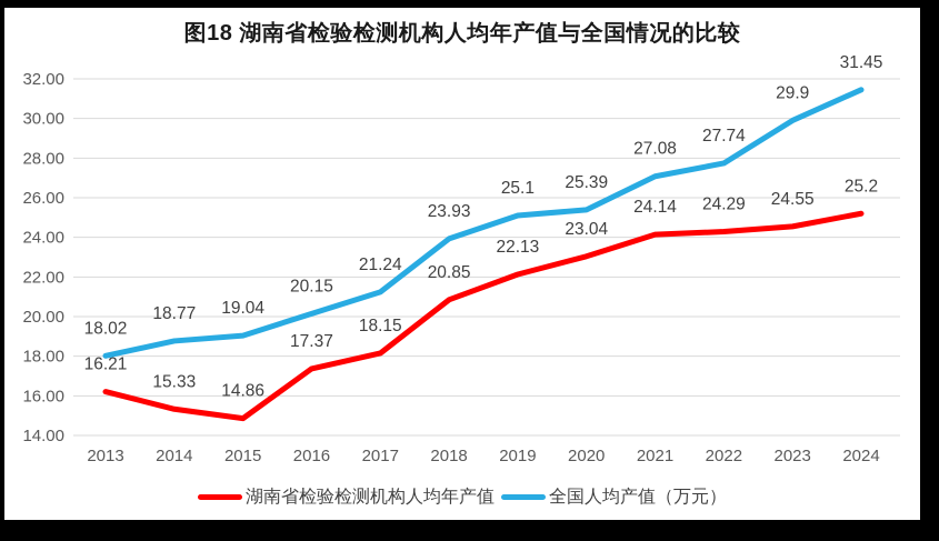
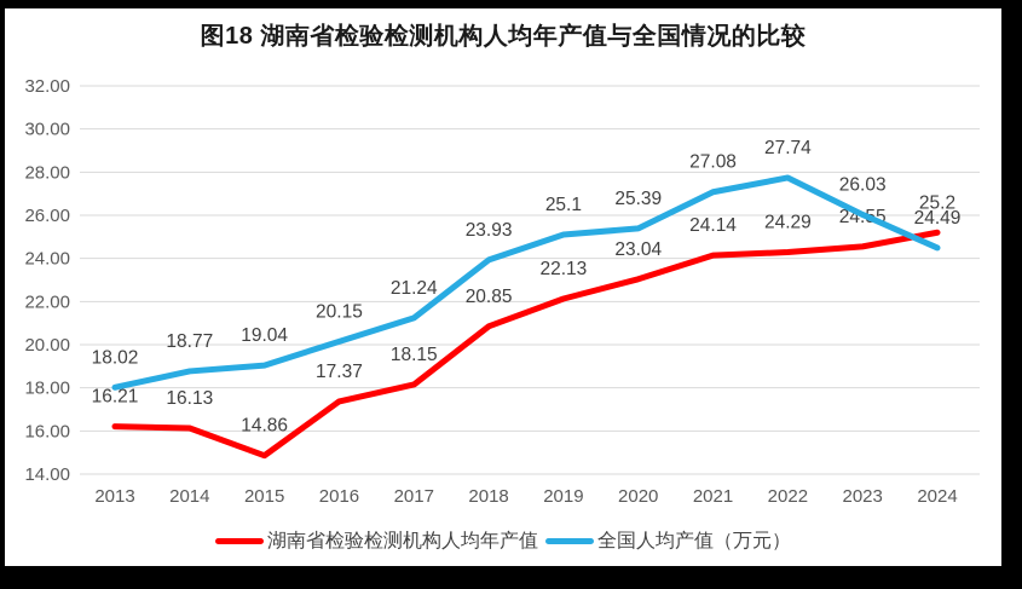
湖南省检验检测机构人均年产值/2014: 15.33 -> 16.13
全国人均产值（万元）/2023: 29.9 -> 26.03
全国人均产值（万元）/2024: 31.45 -> 24.49
